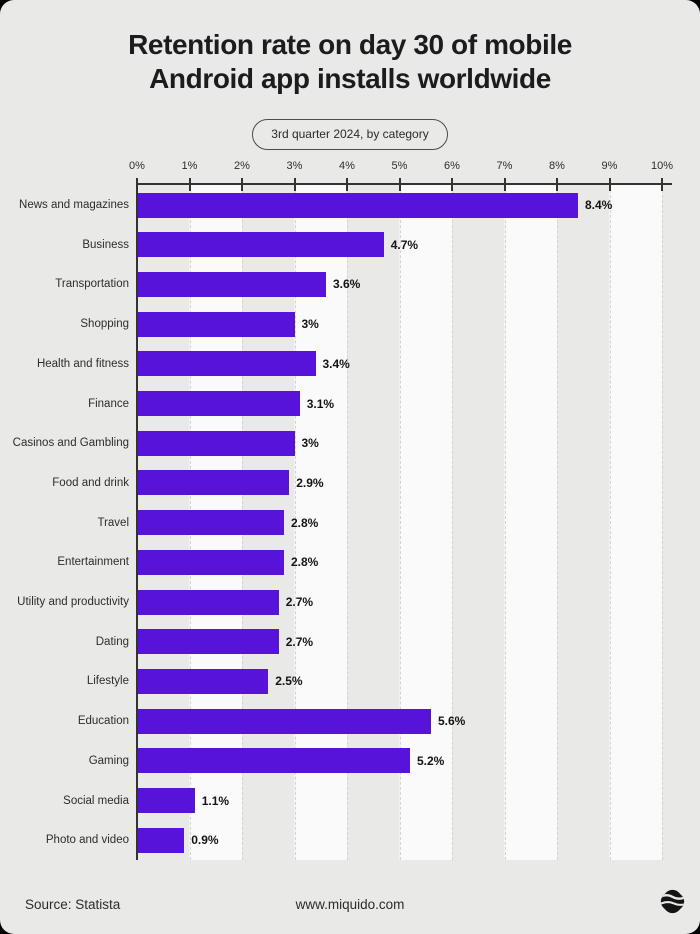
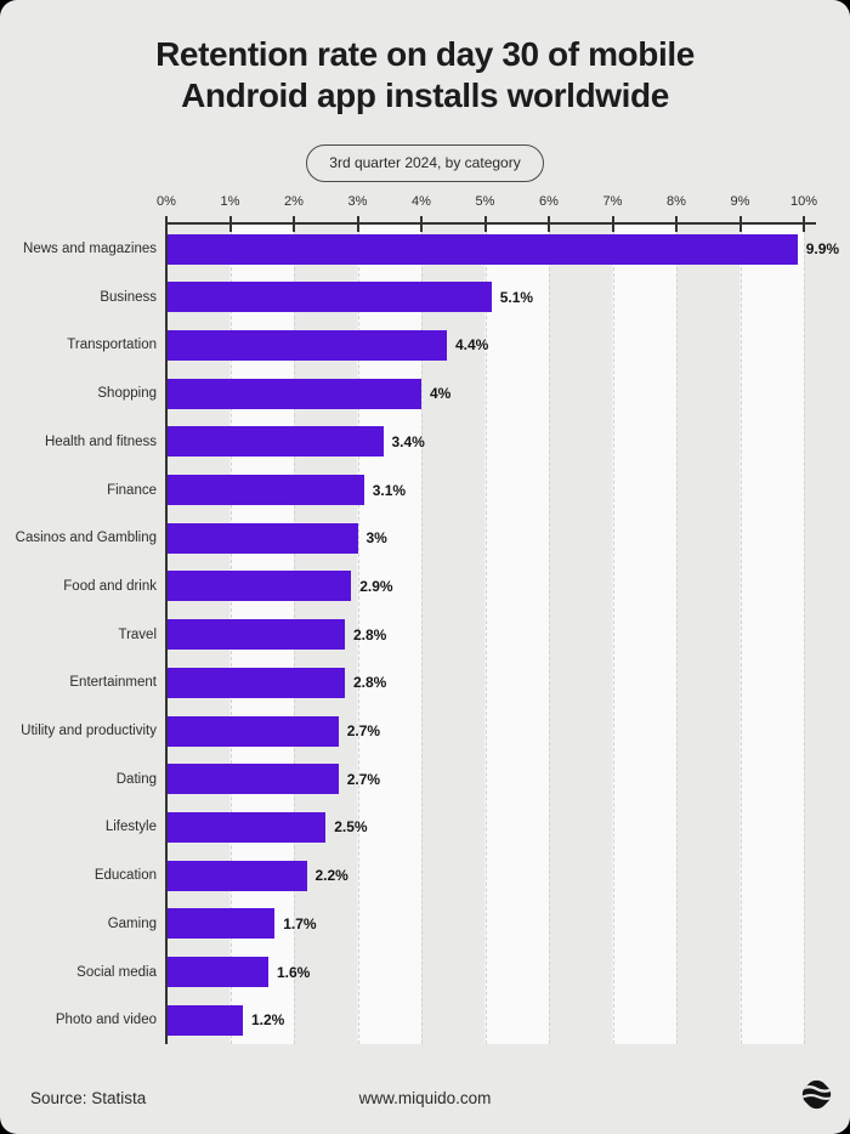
News and magazines: 8.4% -> 9.9%
Business: 4.7% -> 5.1%
Transportation: 3.6% -> 4.4%
Shopping: 3% -> 4%
Education: 5.6% -> 2.2%
Gaming: 5.2% -> 1.7%
Social media: 1.1% -> 1.6%
Photo and video: 0.9% -> 1.2%
